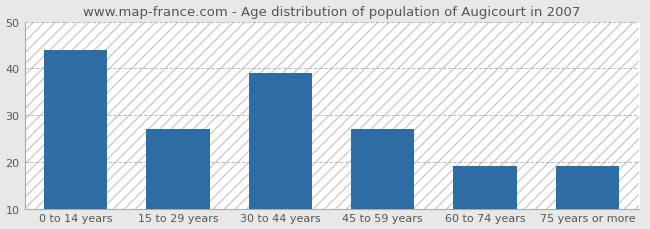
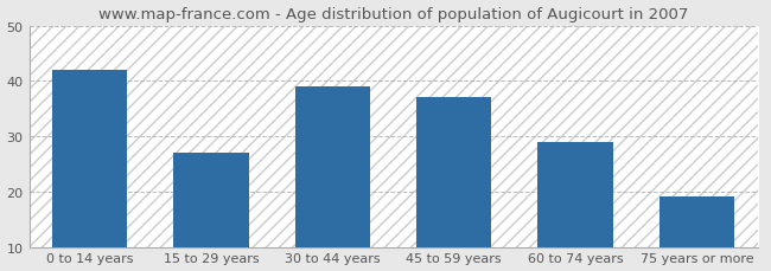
0 to 14 years: 44 -> 42
45 to 59 years: 27 -> 37
60 to 74 years: 19 -> 29
